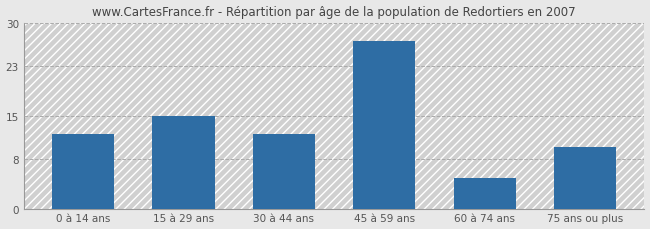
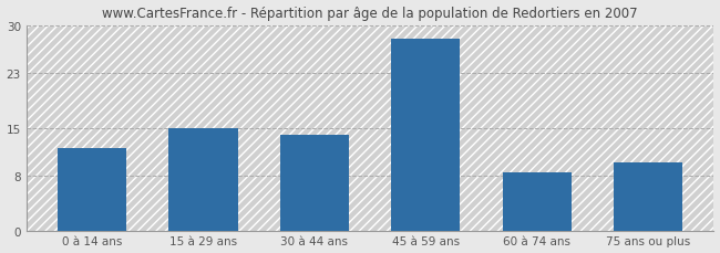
30 à 44 ans: 12.0 -> 14.0
45 à 59 ans: 27.0 -> 28.0
60 à 74 ans: 5.0 -> 8.5
